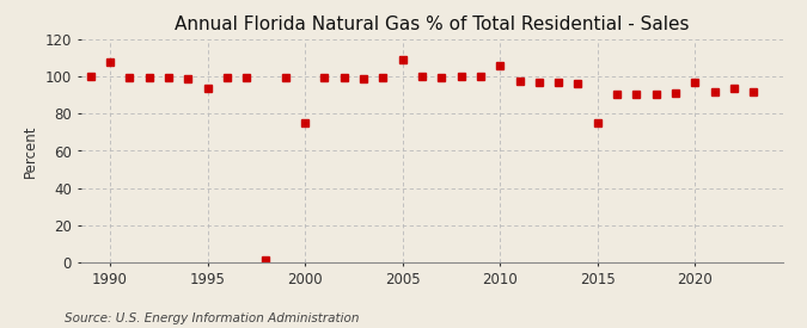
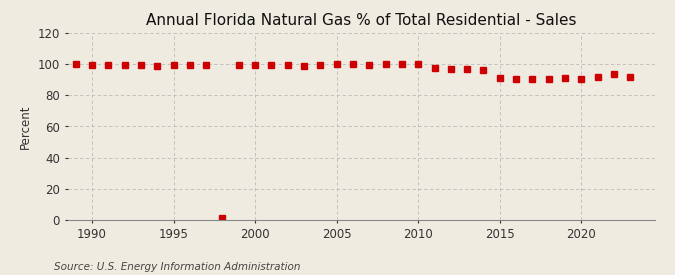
1990: 108 -> 100
1995: 94 -> 100
2000: 75 -> 100
2005: 109 -> 100
2010: 106 -> 100
2015: 75 -> 91
2020: 97 -> 91
